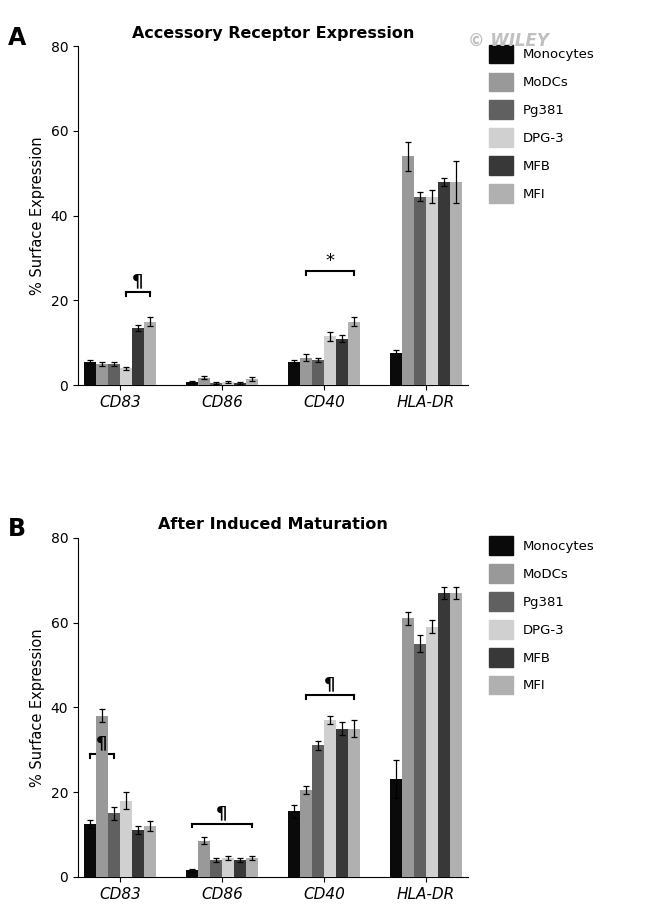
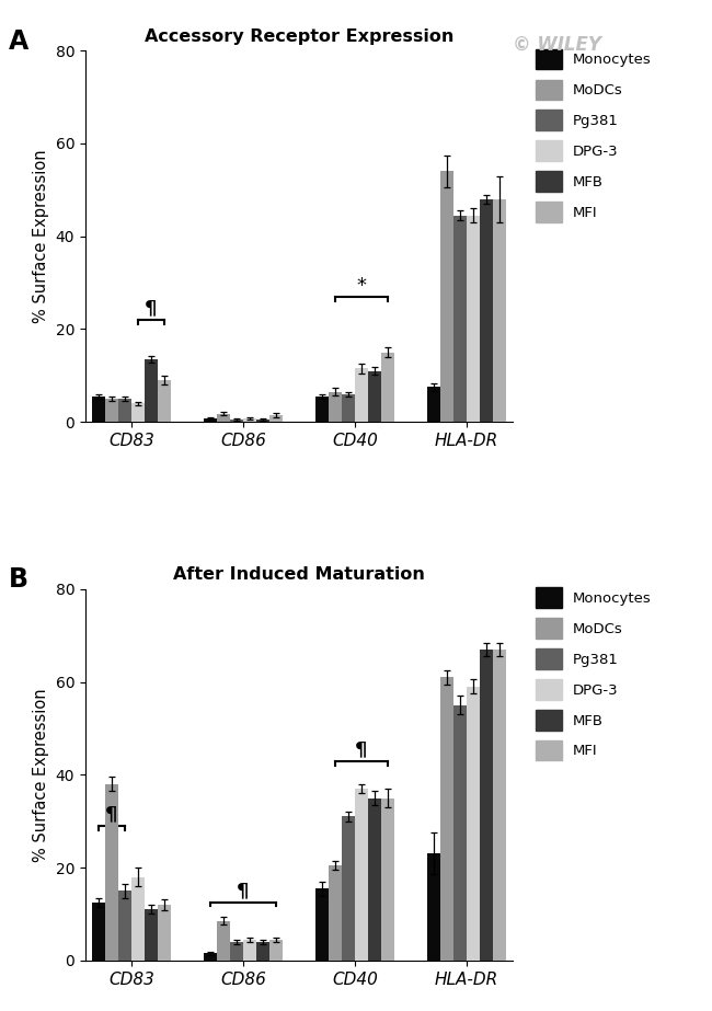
Accessory Receptor Expression/MFI/CD83: 15.0 -> 9.0
